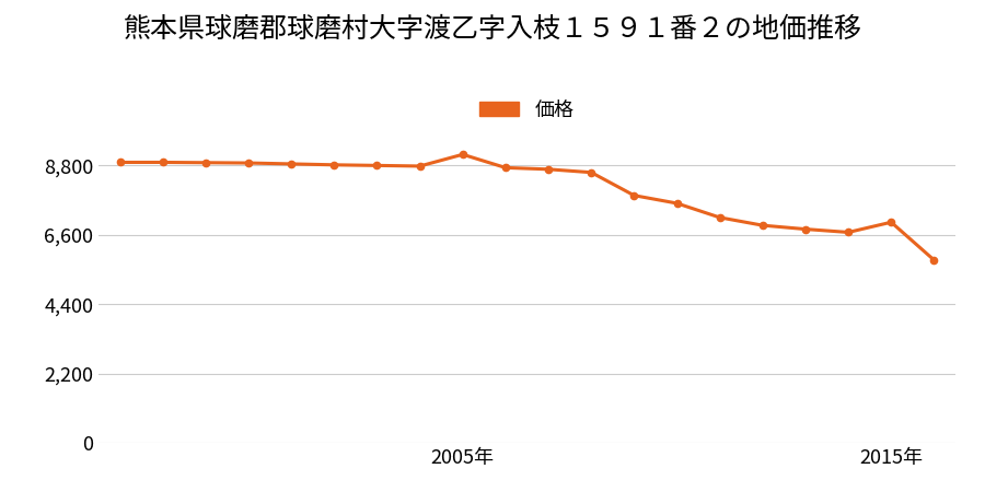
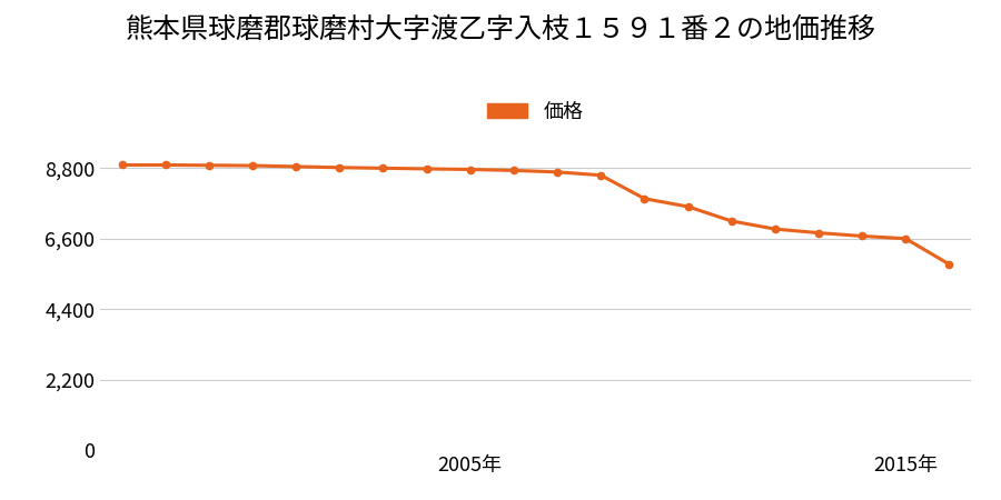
2005年: 9,150 -> 8,760
2015年: 7,000 -> 6,600
